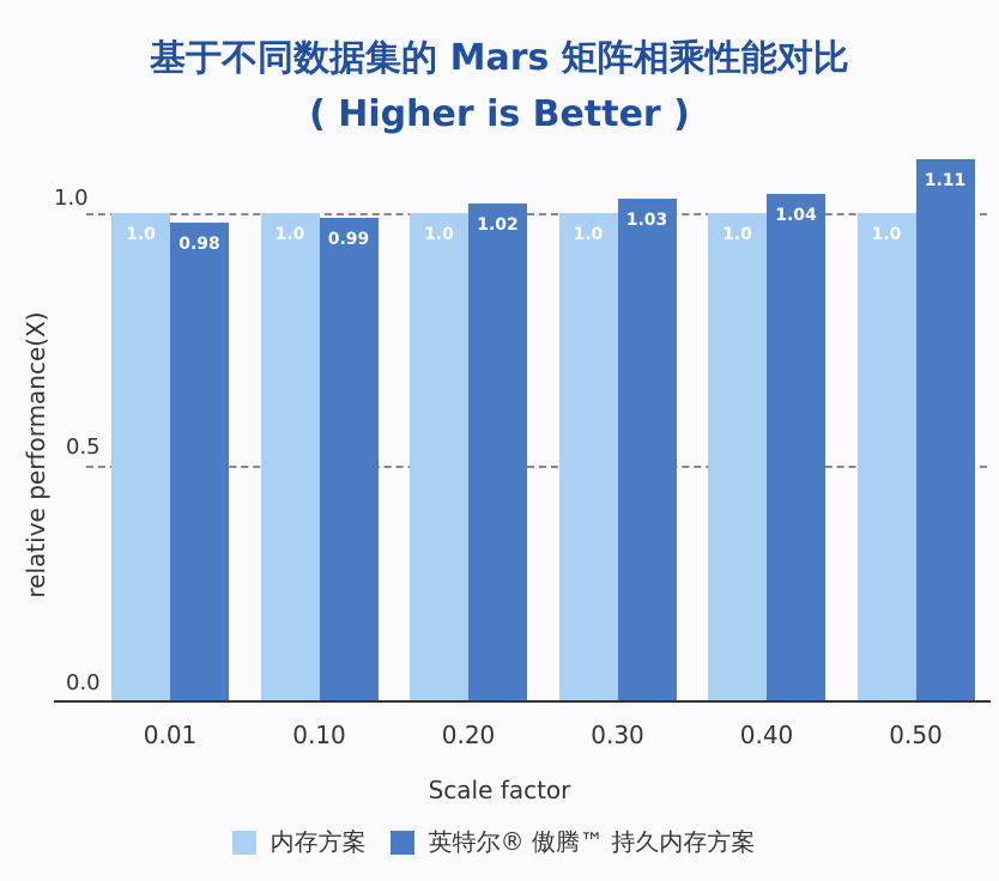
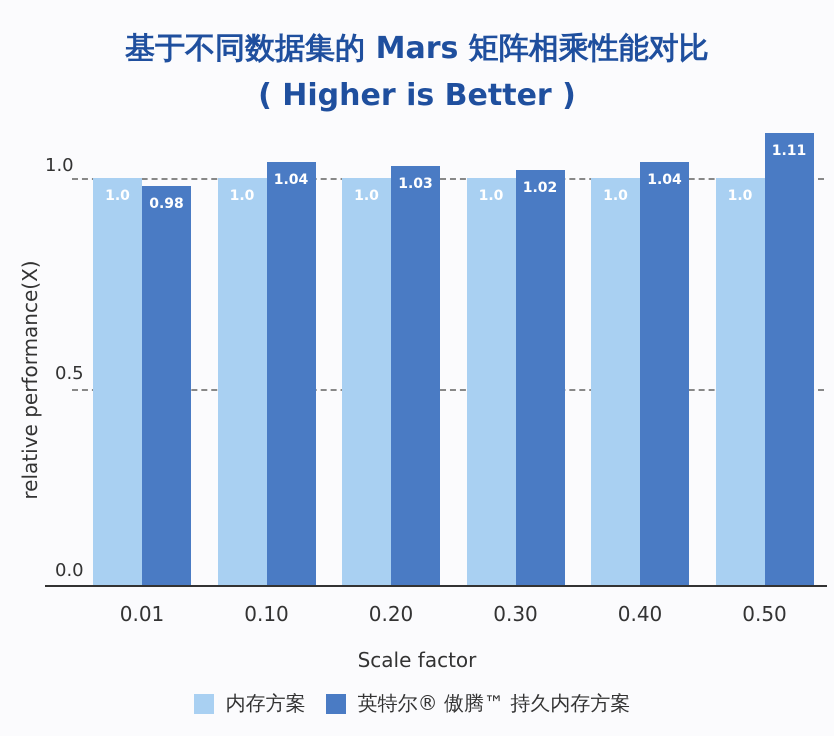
英特尔® 傲腾™ 持久内存方案/0.10: 0.99 -> 1.04
英特尔® 傲腾™ 持久内存方案/0.20: 1.02 -> 1.03
英特尔® 傲腾™ 持久内存方案/0.30: 1.03 -> 1.02
